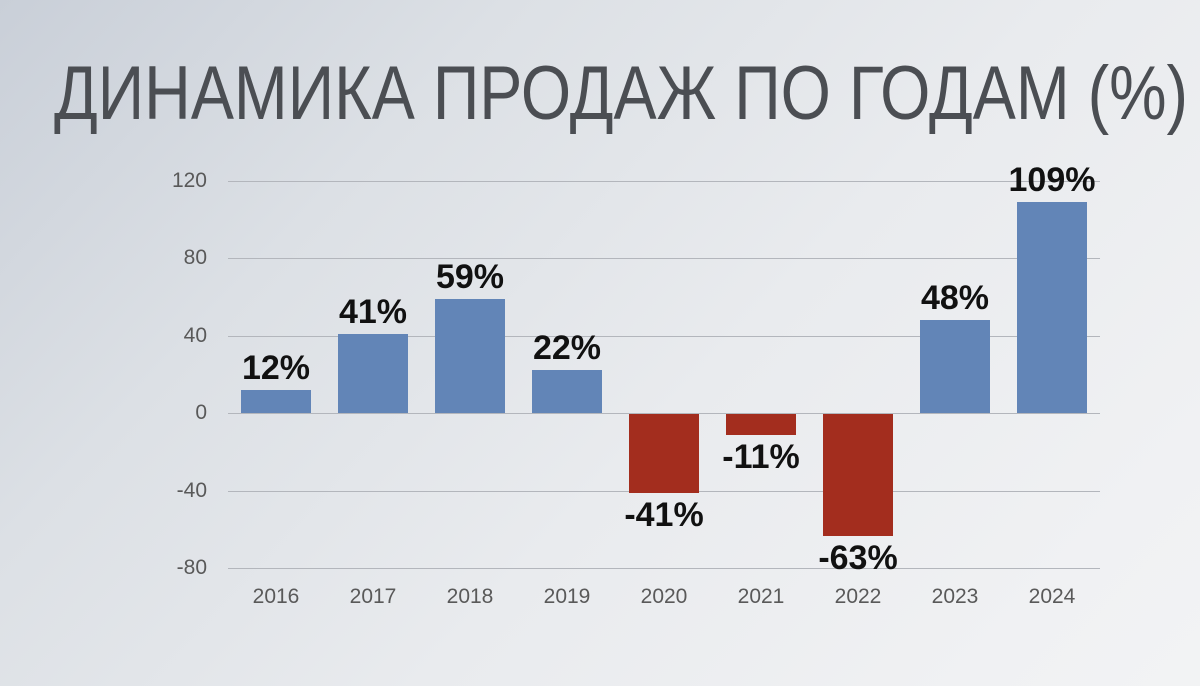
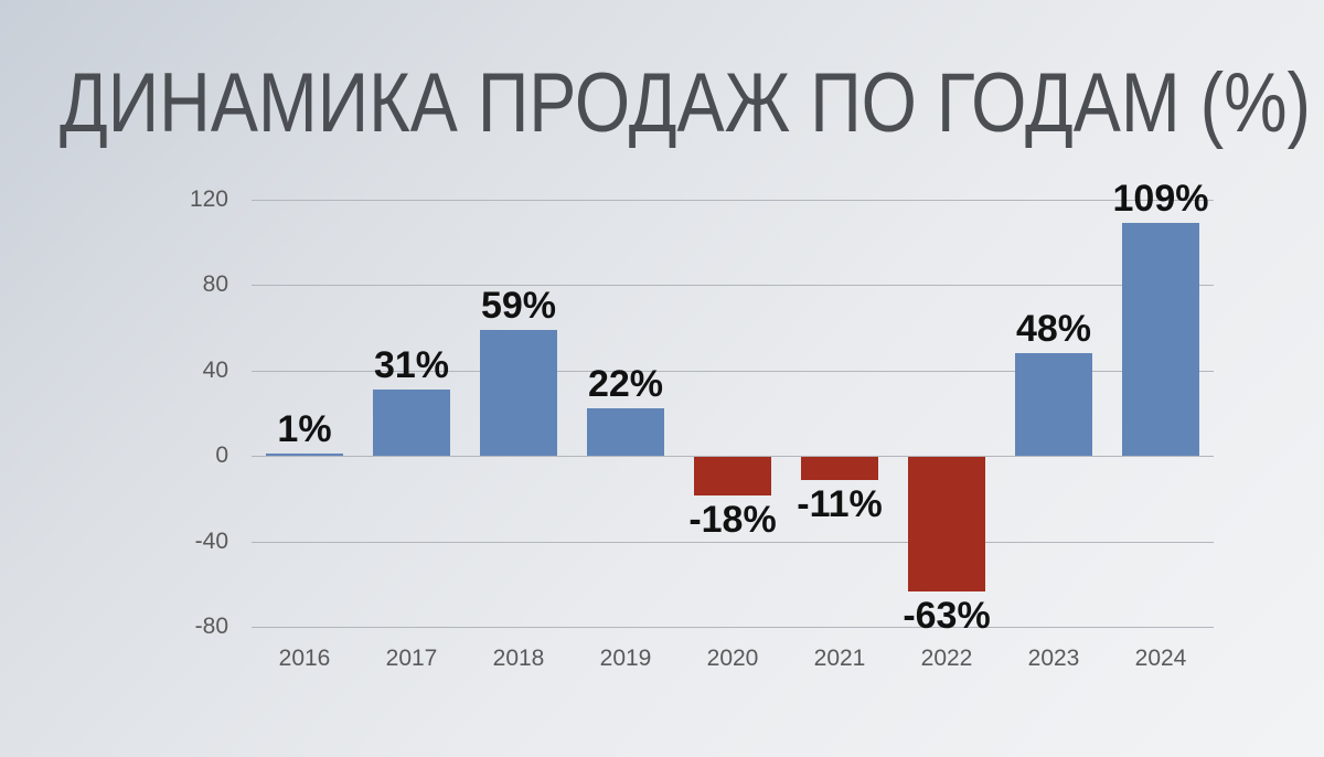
2016: 12% -> 1%
2017: 41% -> 31%
2020: -41% -> -18%
